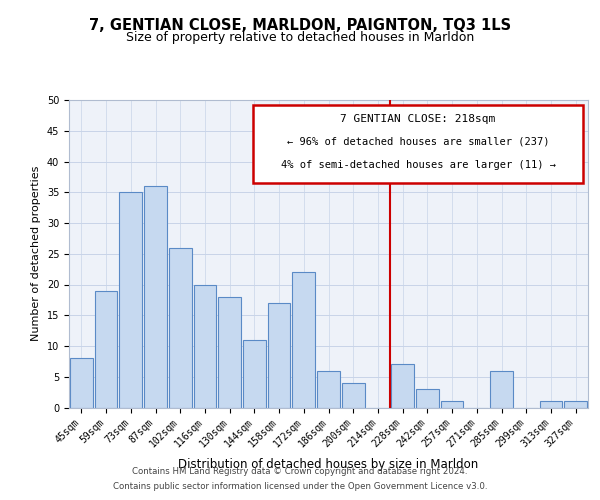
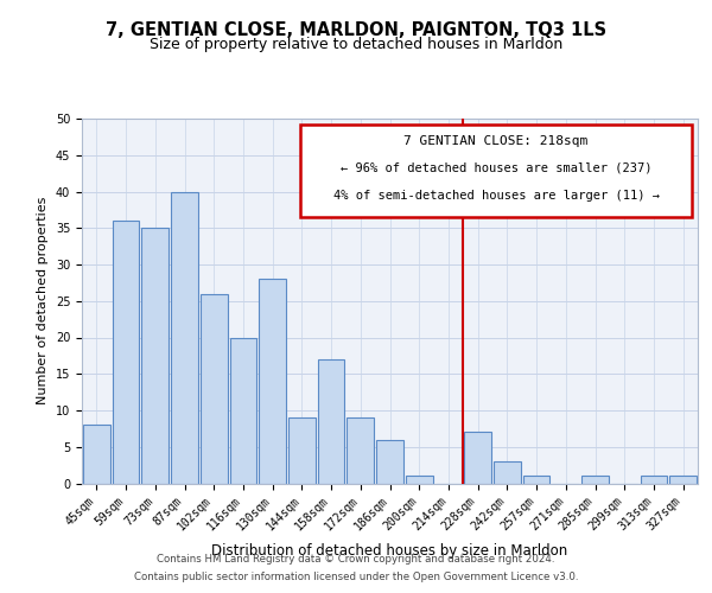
59sqm: 19 -> 36
87sqm: 36 -> 40
130sqm: 18 -> 28
144sqm: 11 -> 9
172sqm: 22 -> 9
200sqm: 4 -> 1
285sqm: 6 -> 1
